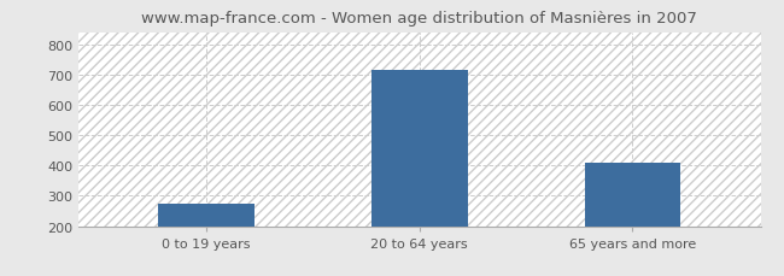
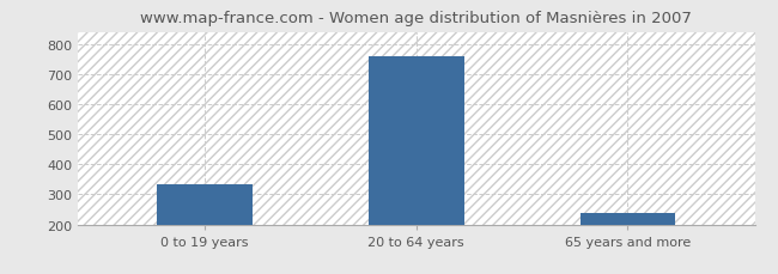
0 to 19 years: 275 -> 335
20 to 64 years: 715 -> 760
65 years and more: 410 -> 240
